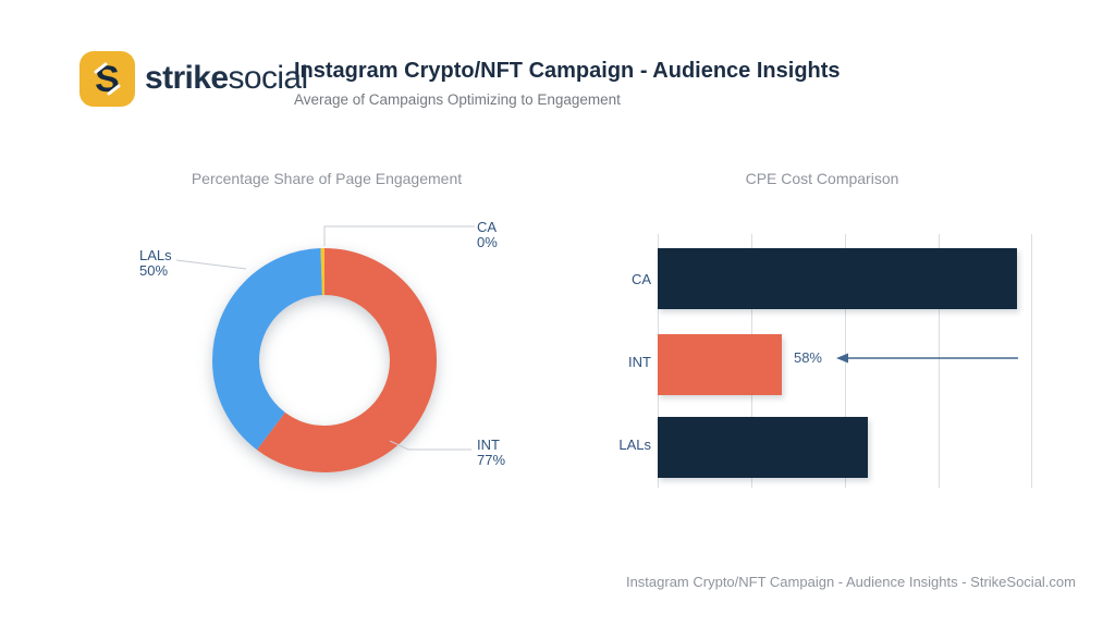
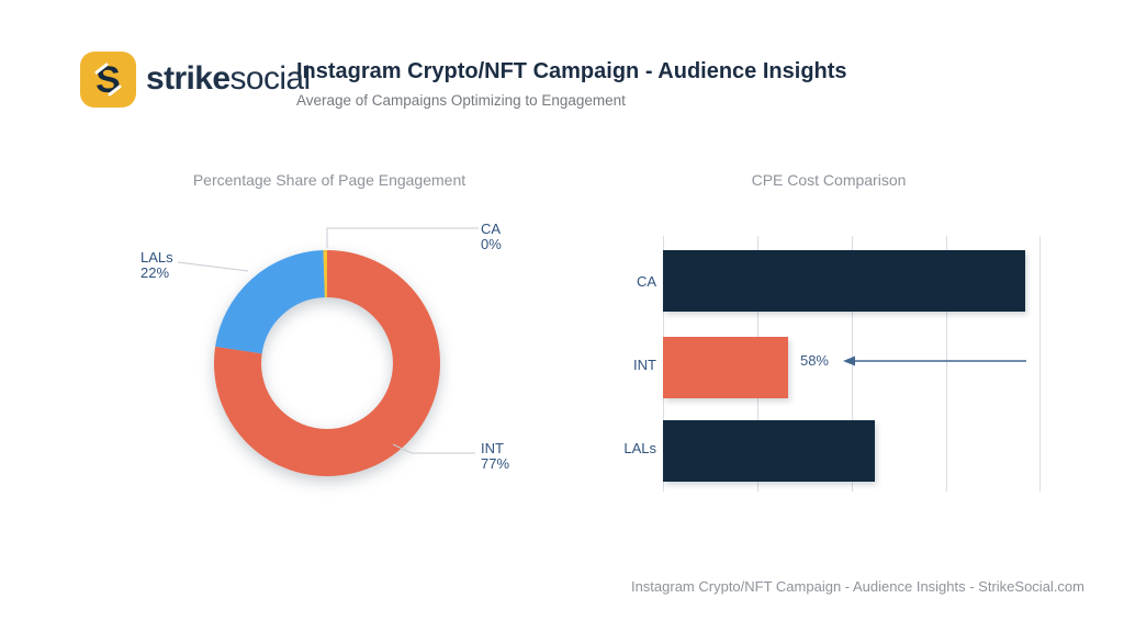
Percentage Share of Page Engagement/LALs: 50% -> 22%
